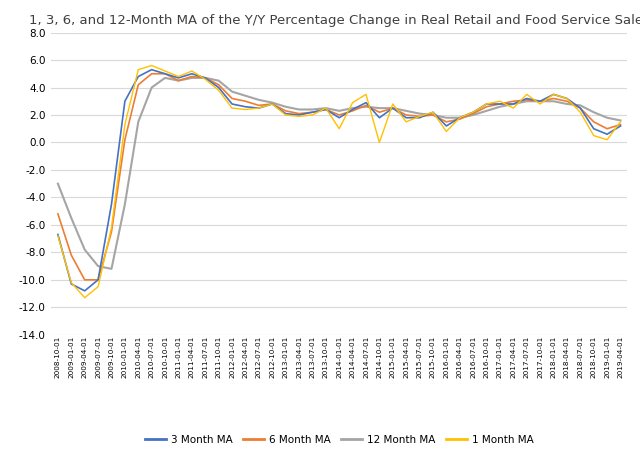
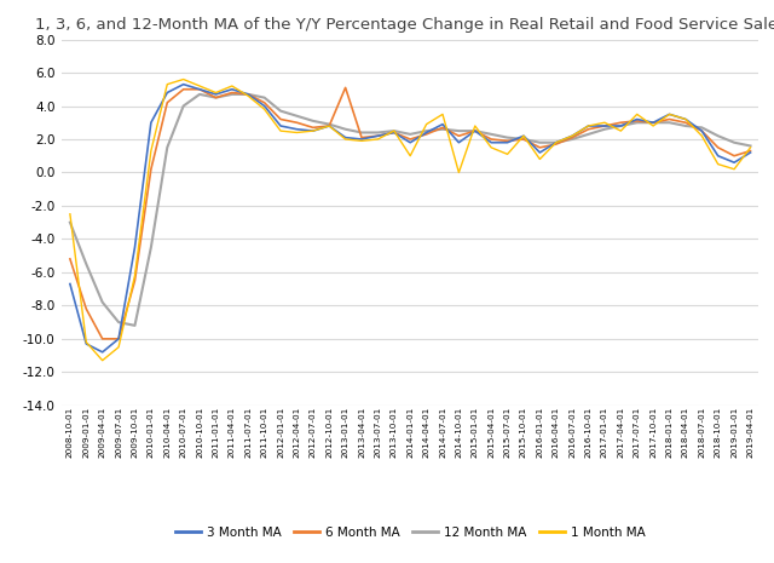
1 Month MA/2008-10-01: -6.8 -> -2.5
6 Month MA/2013-01-01: 2.3 -> 5.1
1 Month MA/2015-07-01: 1.9 -> 1.1
